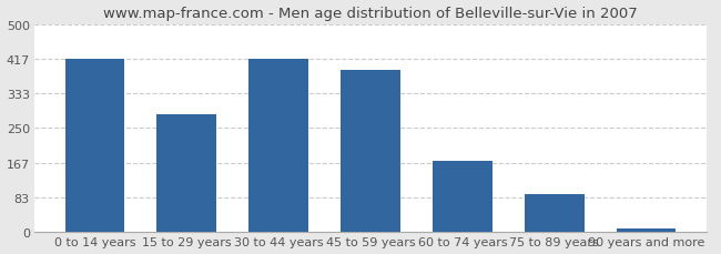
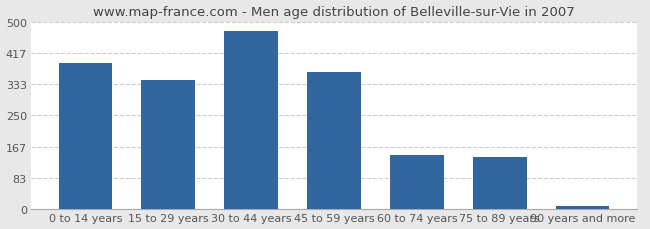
0 to 14 years: 417 -> 390
15 to 29 years: 283 -> 345
30 to 44 years: 417 -> 475
45 to 59 years: 390 -> 365
60 to 74 years: 170 -> 145
75 to 89 years: 90 -> 140
